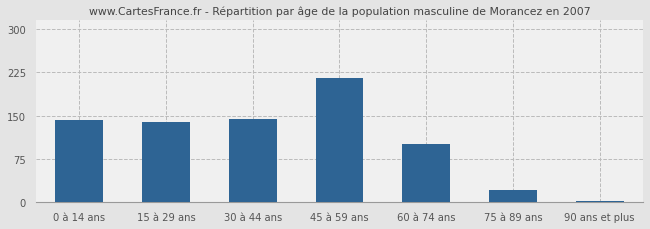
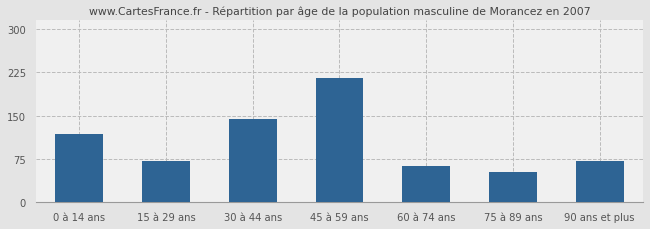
0 à 14 ans: 143 -> 118
15 à 29 ans: 139 -> 72
60 à 74 ans: 100 -> 62
75 à 89 ans: 22 -> 52
90 ans et plus: 3 -> 72
